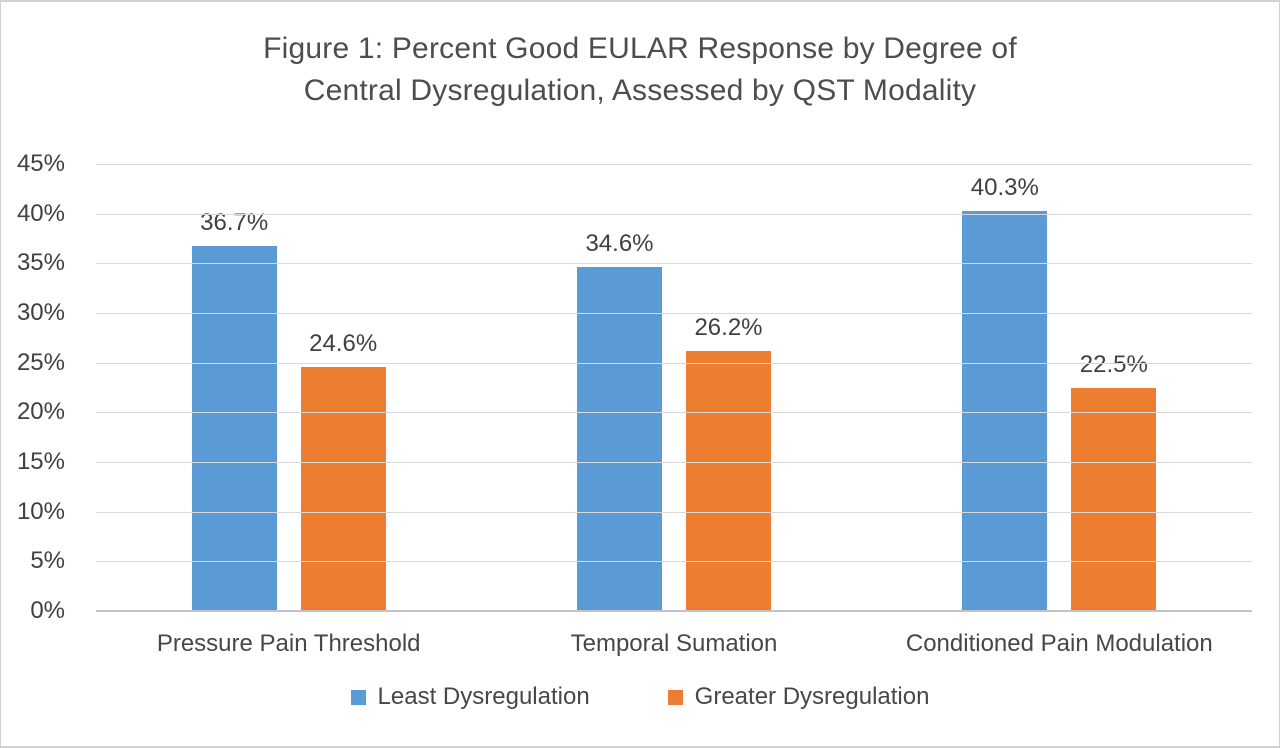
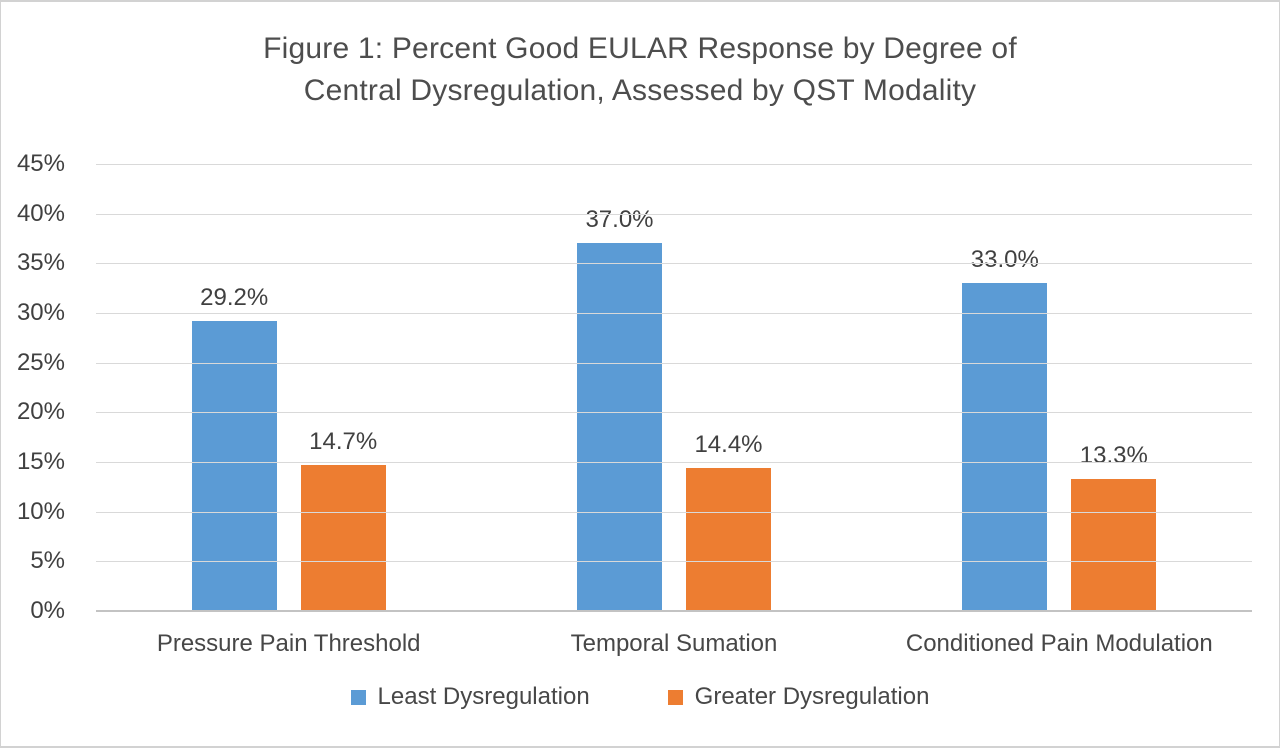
Least Dysregulation/Pressure Pain Threshold: 36.7% -> 29.2%
Greater Dysregulation/Pressure Pain Threshold: 24.6% -> 14.7%
Least Dysregulation/Temporal Sumation: 34.6% -> 37.0%
Greater Dysregulation/Temporal Sumation: 26.2% -> 14.4%
Least Dysregulation/Conditioned Pain Modulation: 40.3% -> 33.0%
Greater Dysregulation/Conditioned Pain Modulation: 22.5% -> 13.3%
